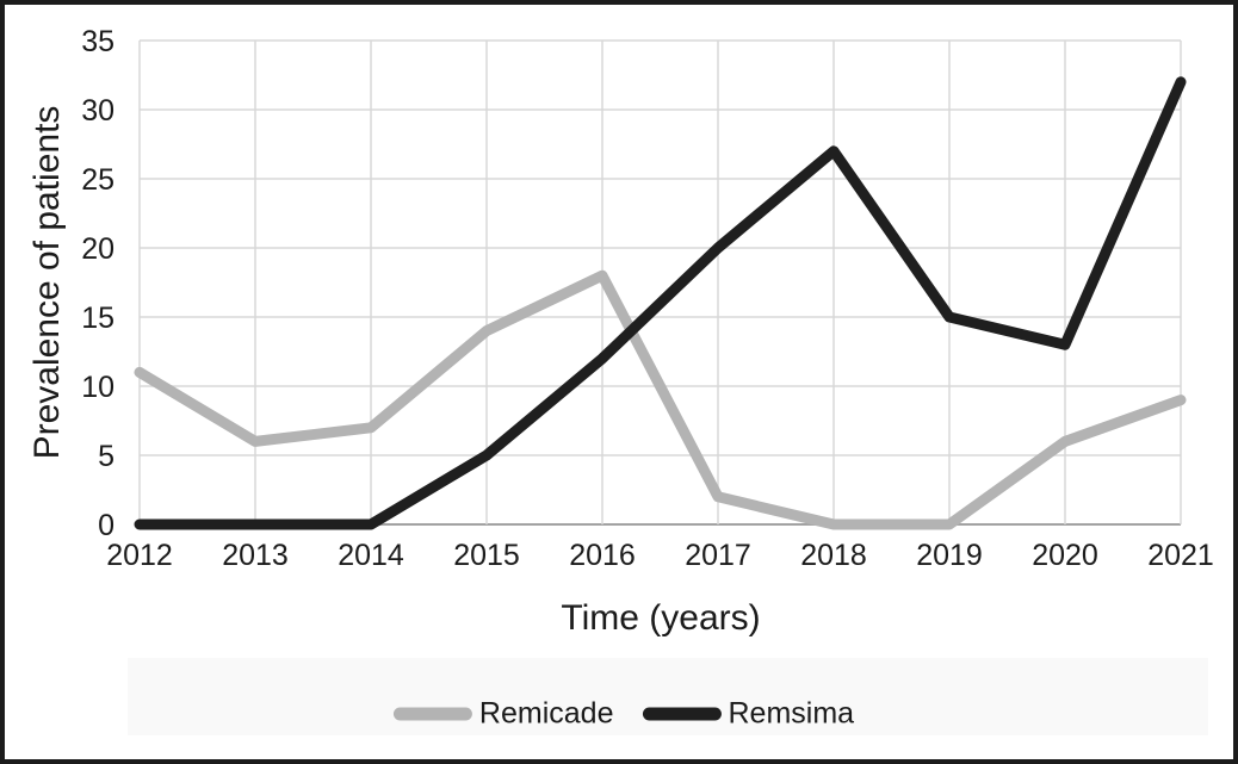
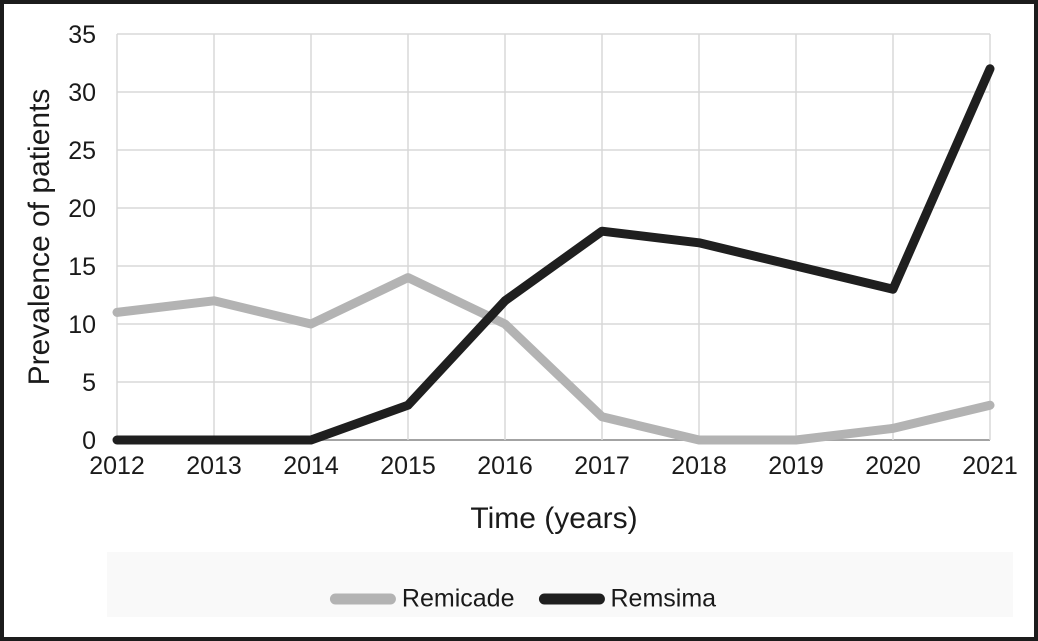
Remicade/2013: 6 -> 12
Remicade/2014: 7 -> 10
Remsima/2015: 5 -> 3
Remicade/2016: 18 -> 10
Remsima/2017: 20 -> 18
Remsima/2018: 27 -> 17
Remicade/2020: 6 -> 1
Remicade/2021: 9 -> 3
